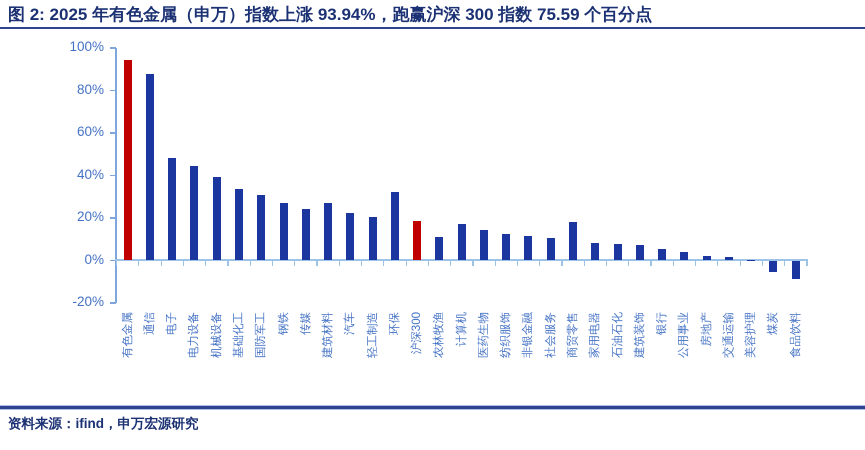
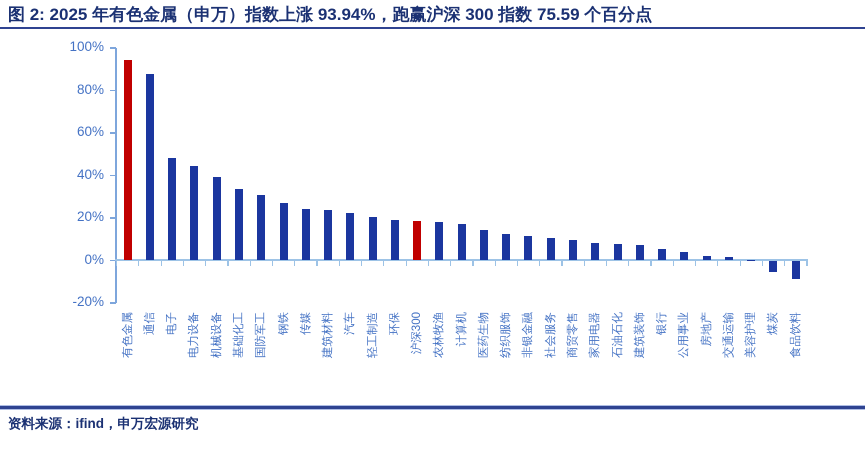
建筑材料: 27% -> 23%
环保: 32% -> 19%
农林牧渔: 11% -> 18%
商贸零售: 18% -> 9%
